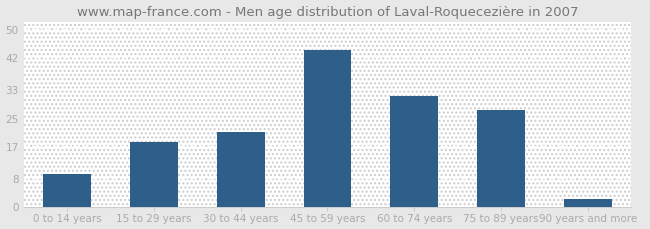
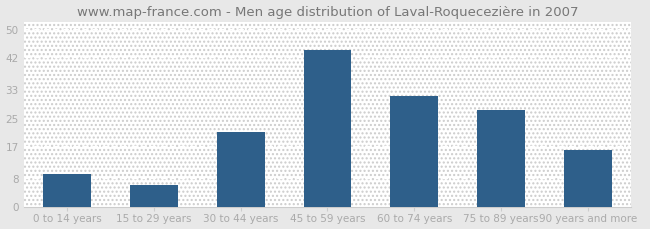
15 to 29 years: 18 -> 6
90 years and more: 2 -> 16
